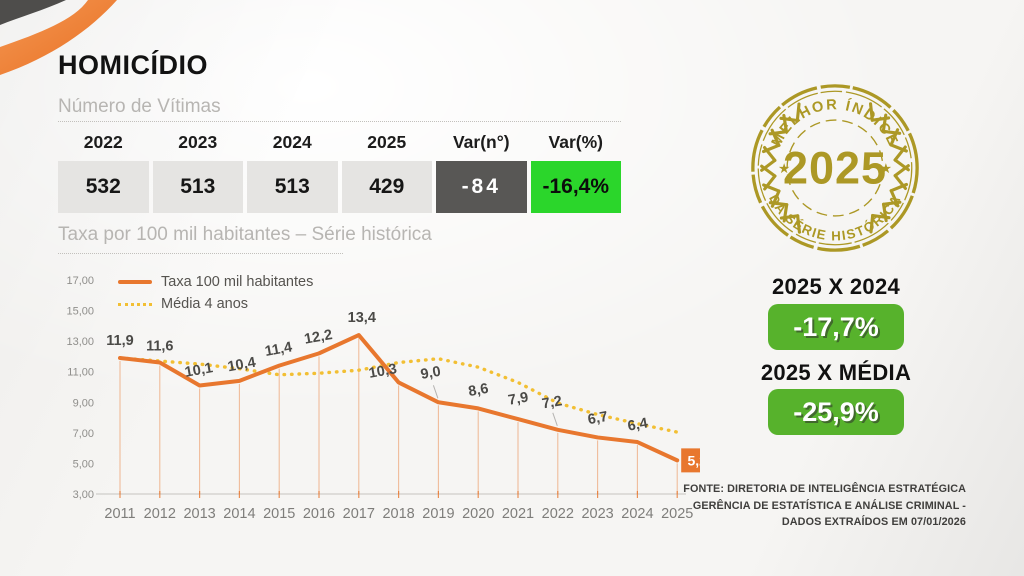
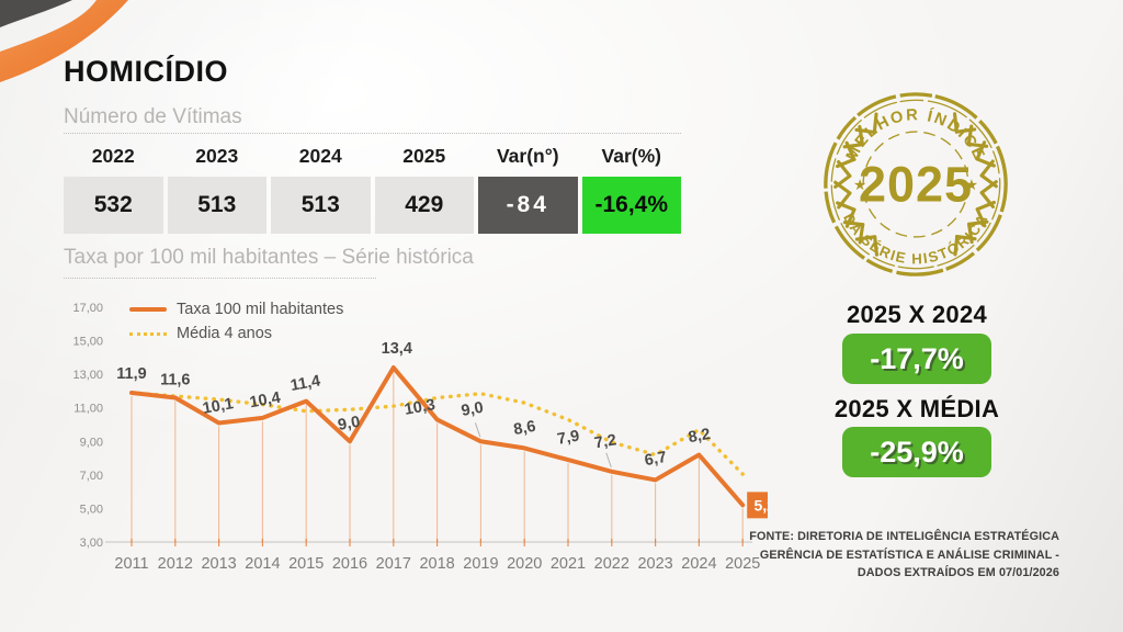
Taxa 100 mil habitantes/2016: 12,2 -> 9,0
Taxa 100 mil habitantes/2024: 6,4 -> 8,2
Média 4 anos/2024: 7,6 -> 9,7
